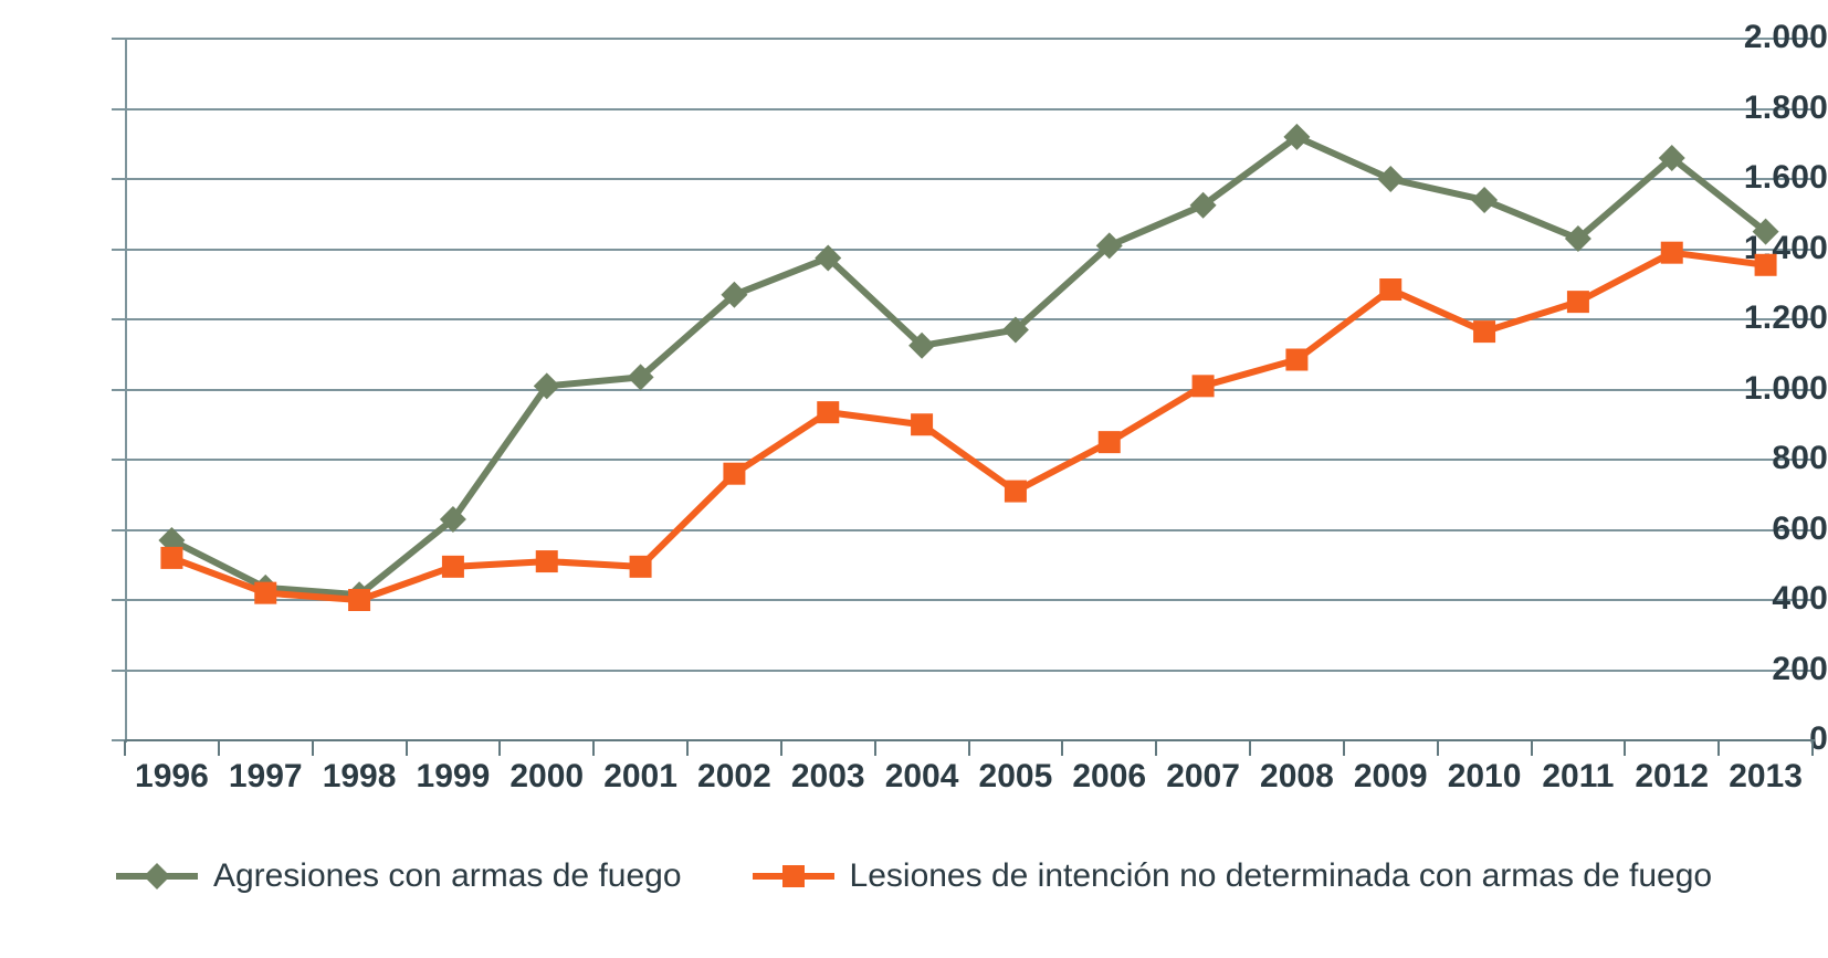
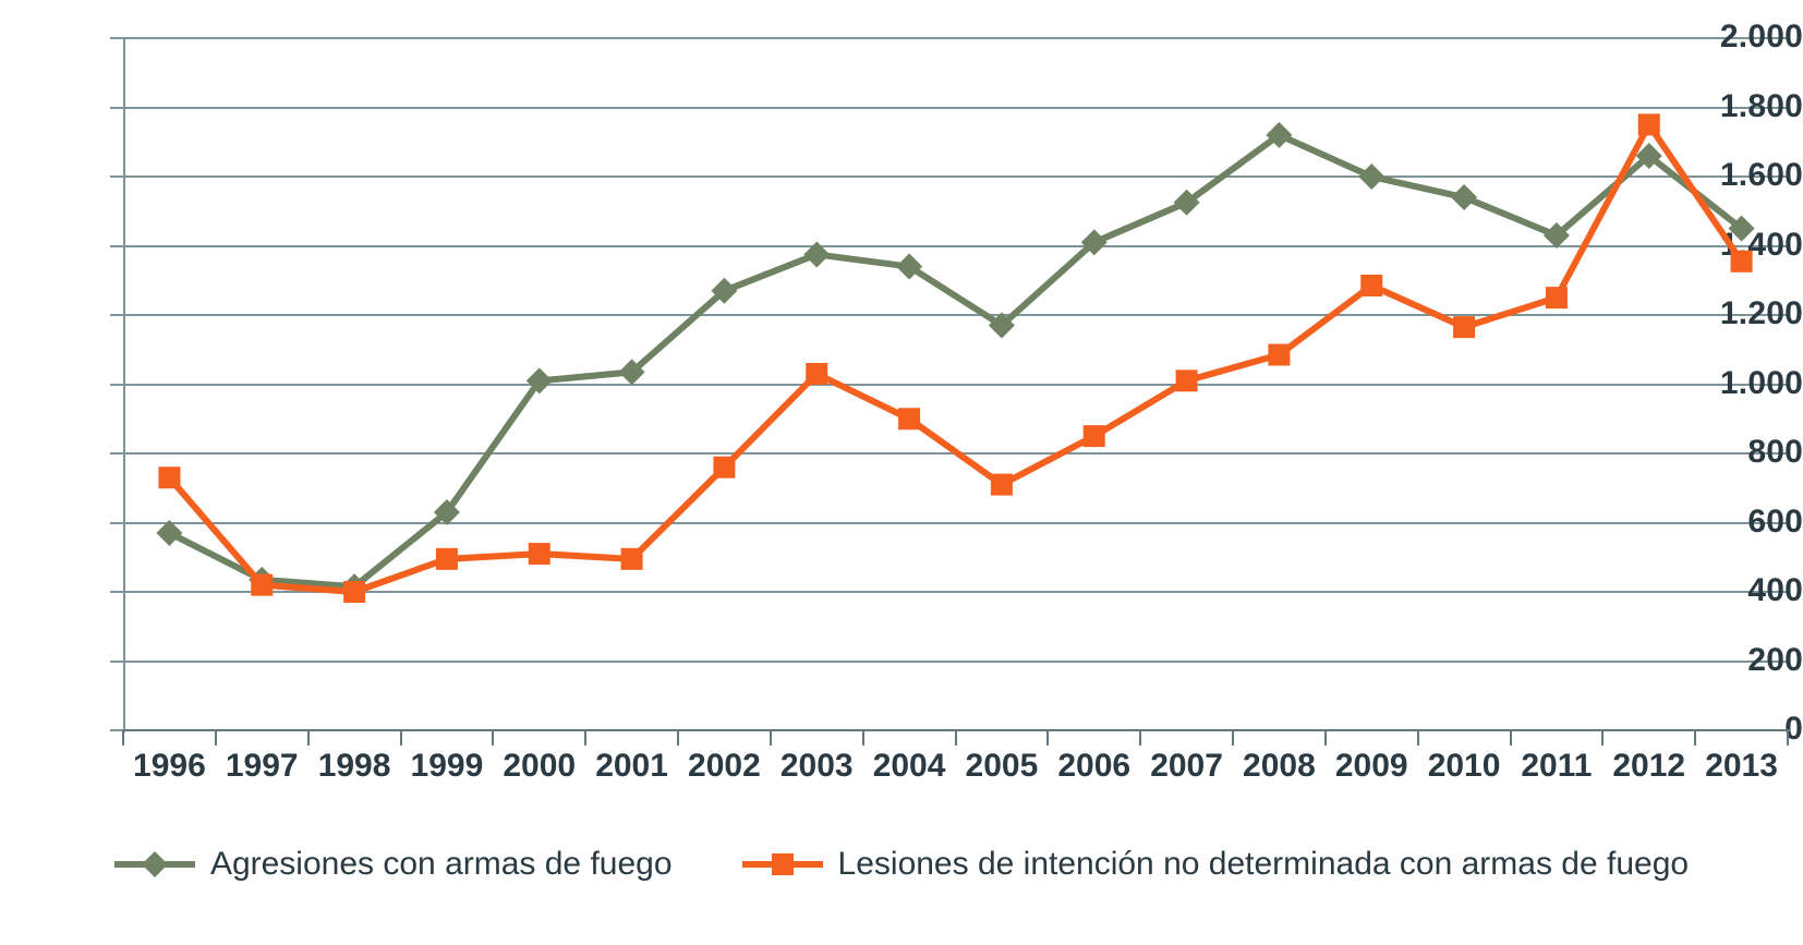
Lesiones de intención no determinada con armas de fuego/1996: 520 -> 730
Lesiones de intención no determinada con armas de fuego/2003: 940 -> 1030
Agresiones con armas de fuego/2004: 1120 -> 1340
Lesiones de intención no determinada con armas de fuego/2012: 1390 -> 1750
